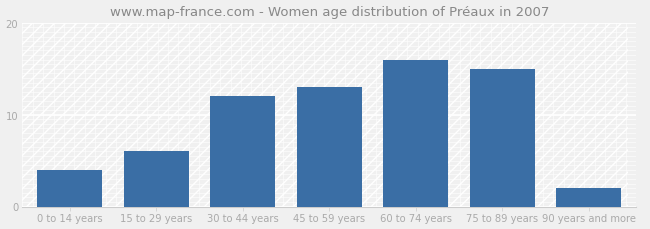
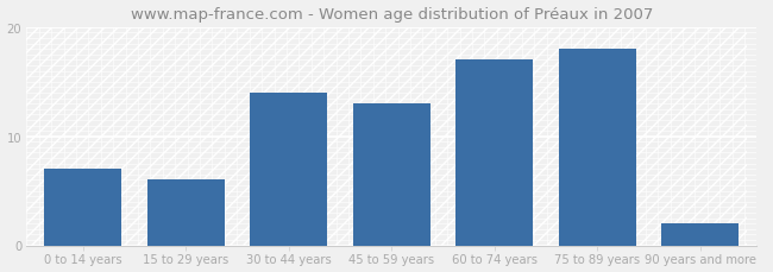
0 to 14 years: 4 -> 7
30 to 44 years: 12 -> 14
60 to 74 years: 16 -> 17
75 to 89 years: 15 -> 18
